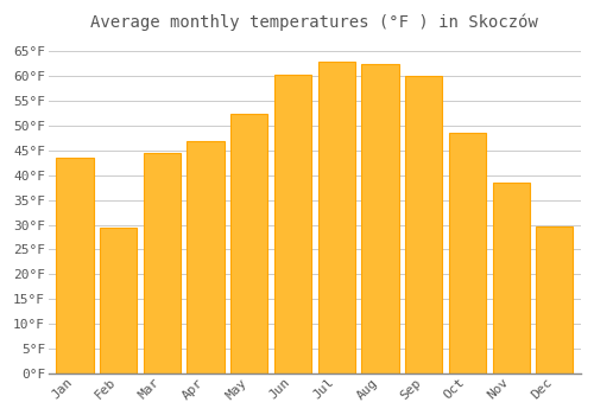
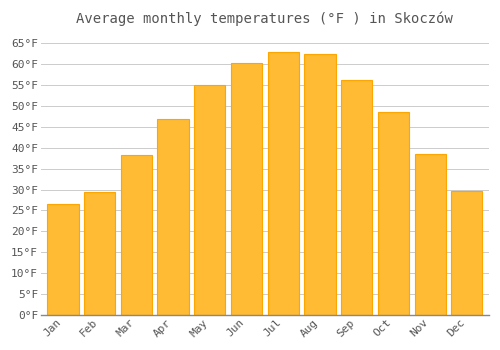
Jan: 43.5°F -> 26.6°F
Mar: 44.5°F -> 38.3°F
May: 52.5°F -> 55.0°F
Sep: 60.0°F -> 56.3°F
